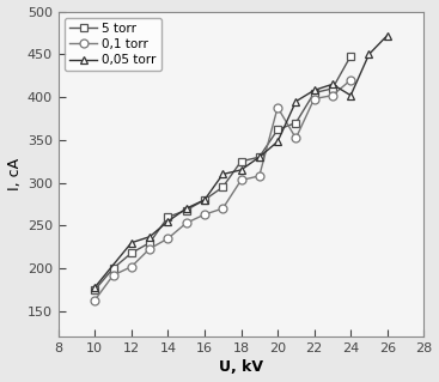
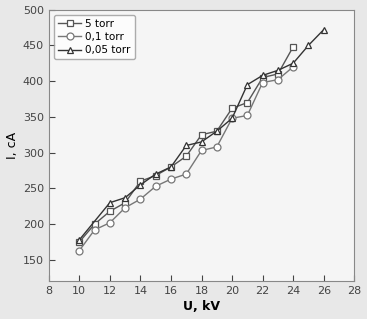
0,1 torr/20: 388 -> 348
0,05 torr/24: 402 -> 425
